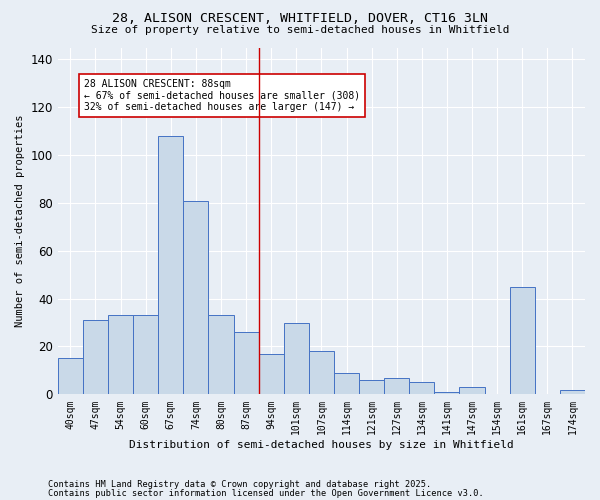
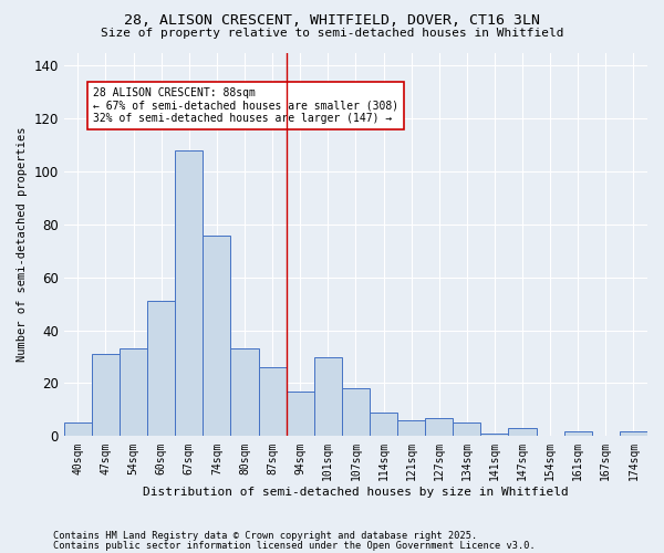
40sqm: 15 -> 5
60sqm: 33 -> 51
74sqm: 81 -> 76
161sqm: 45 -> 2
